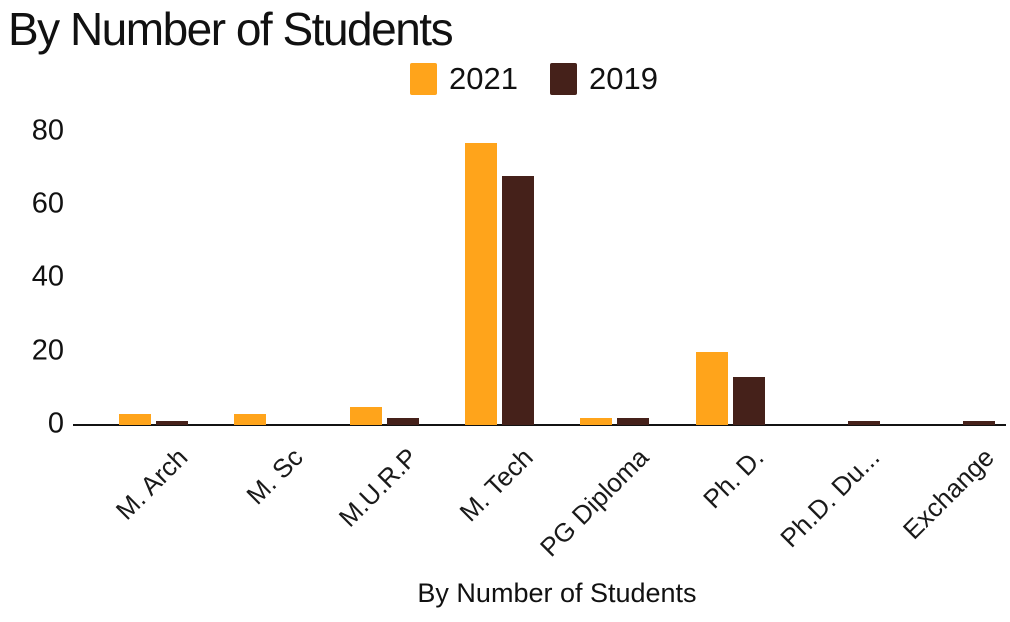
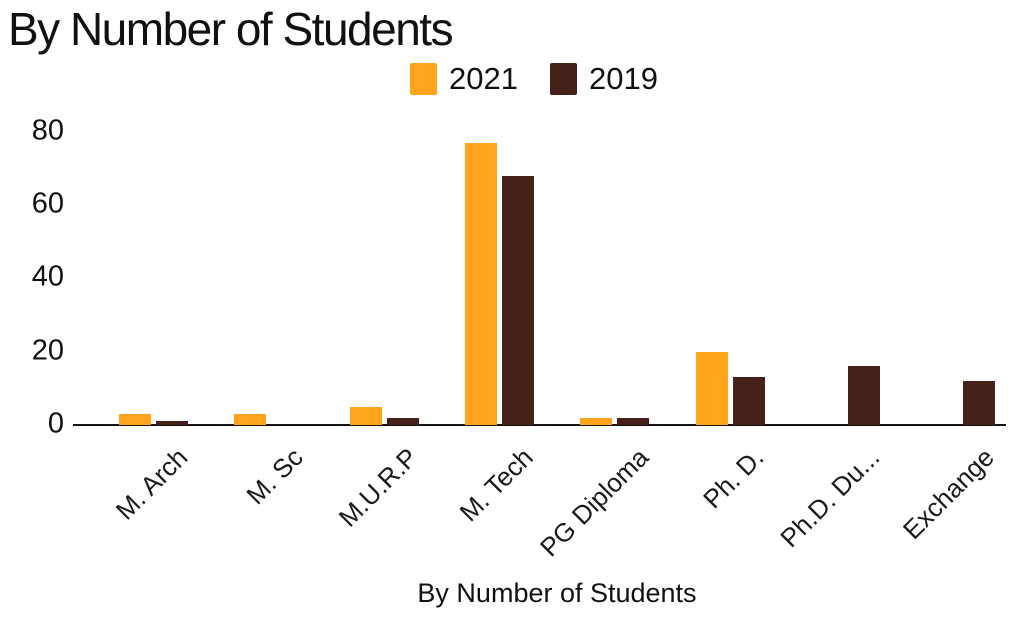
2019/Ph.D. Du...: 1 -> 16
2019/Exchange: 1 -> 12
